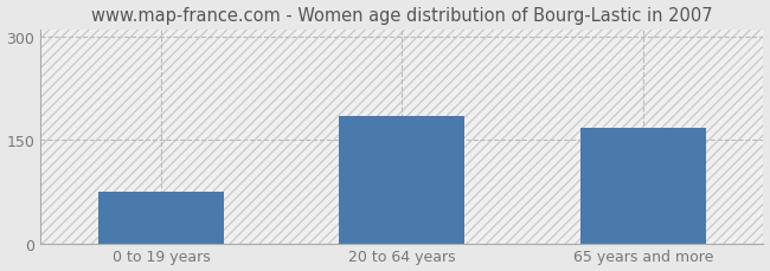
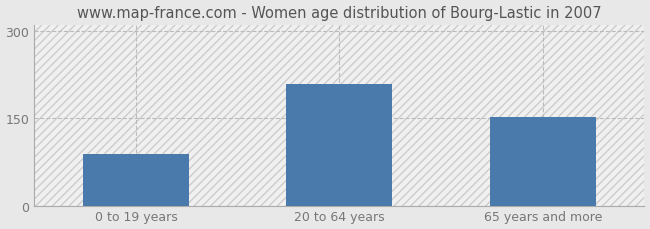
0 to 19 years: 75 -> 88
20 to 64 years: 185 -> 208
65 years and more: 168 -> 152
